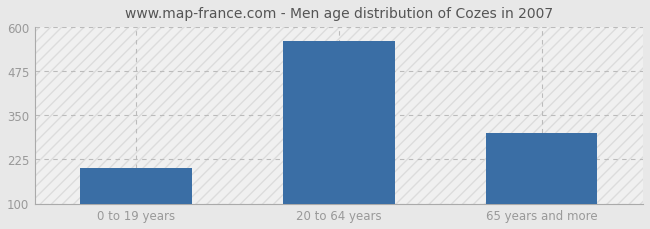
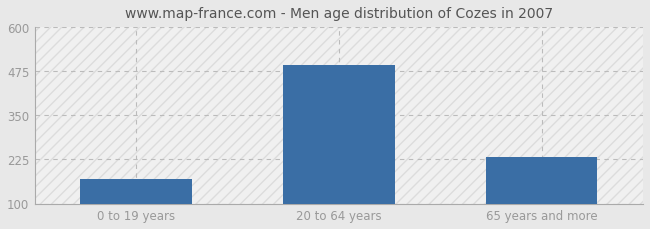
0 to 19 years: 200 -> 168
20 to 64 years: 560 -> 493
65 years and more: 300 -> 232
